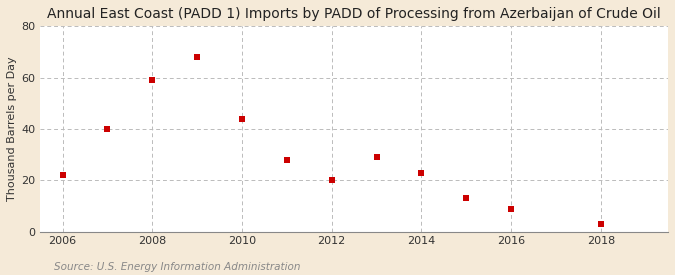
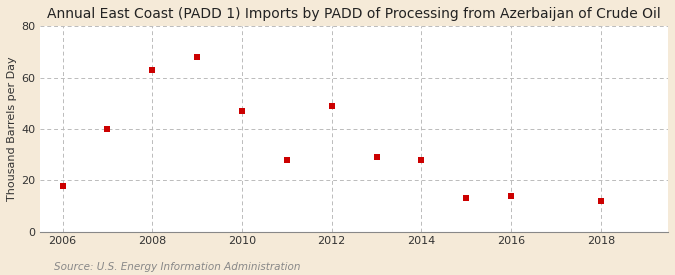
2006: 22 -> 18
2008: 59 -> 63
2010: 44 -> 47
2012: 20 -> 49
2014: 23 -> 28
2016: 9 -> 14
2018: 3 -> 12
